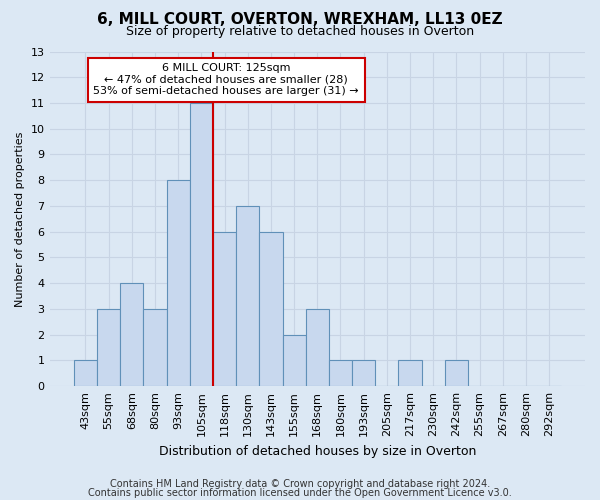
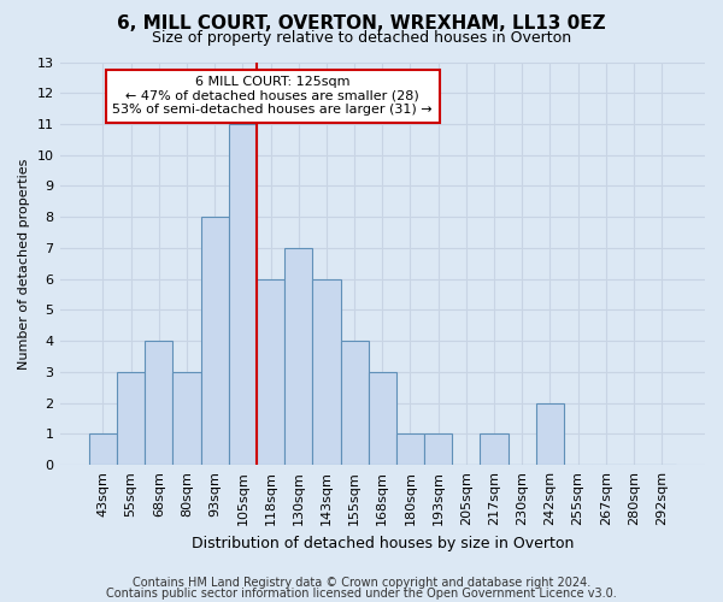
155sqm: 2 -> 4
242sqm: 1 -> 2
